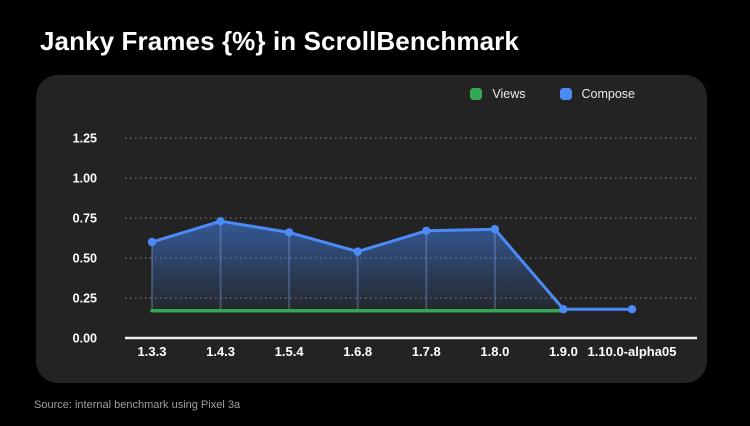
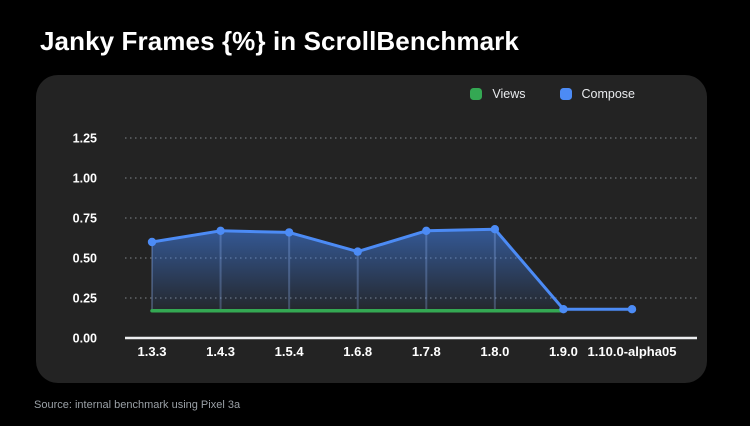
Compose/1.4.3: 0.73 -> 0.67
